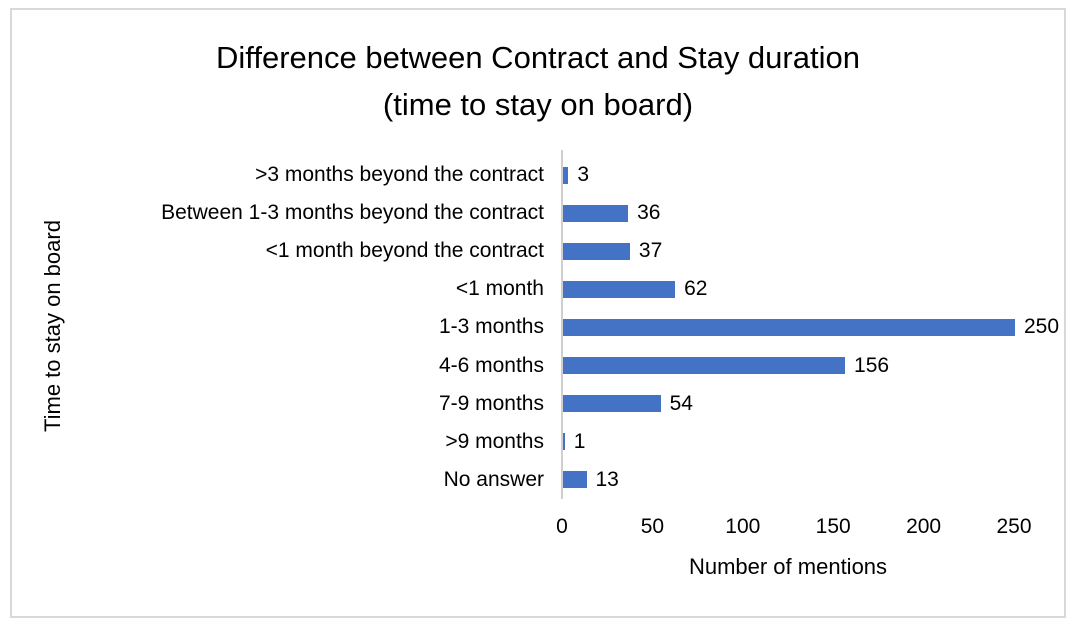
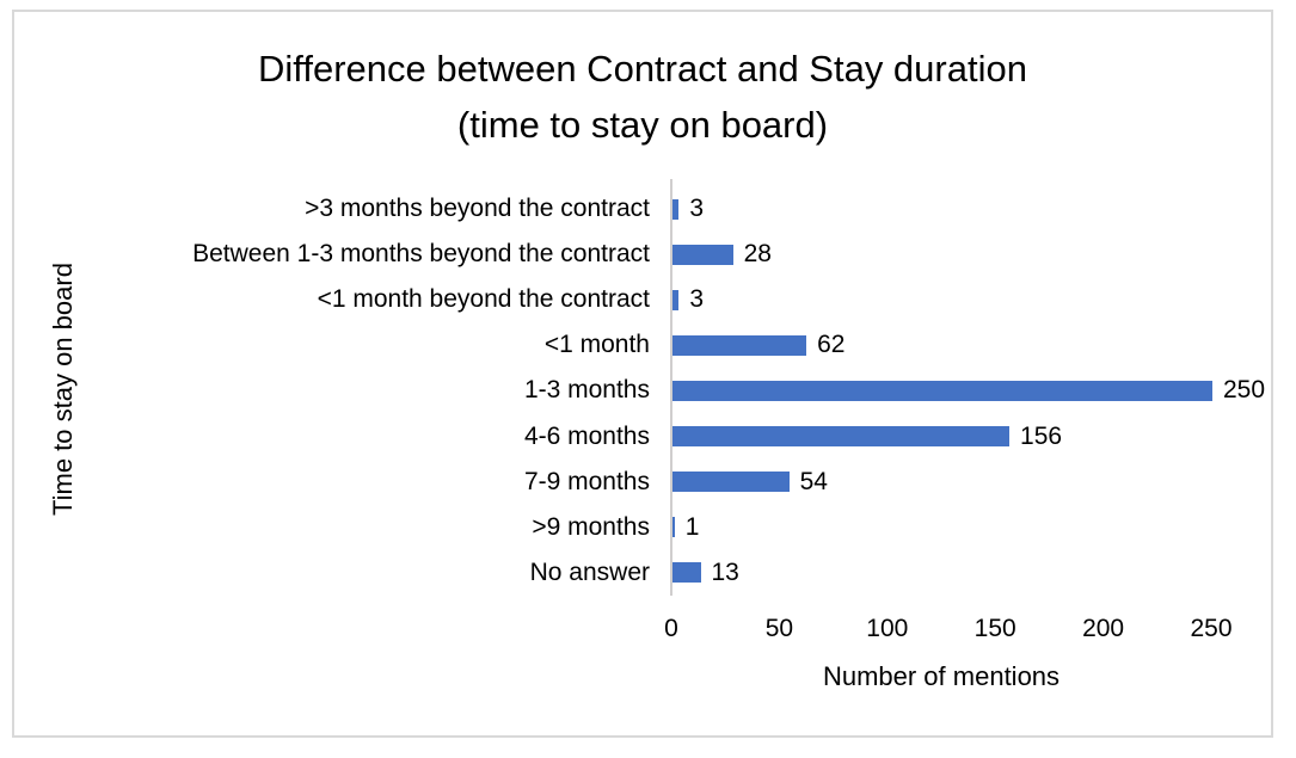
Between 1-3 months beyond the contract: 36 -> 28
<1 month beyond the contract: 37 -> 3
